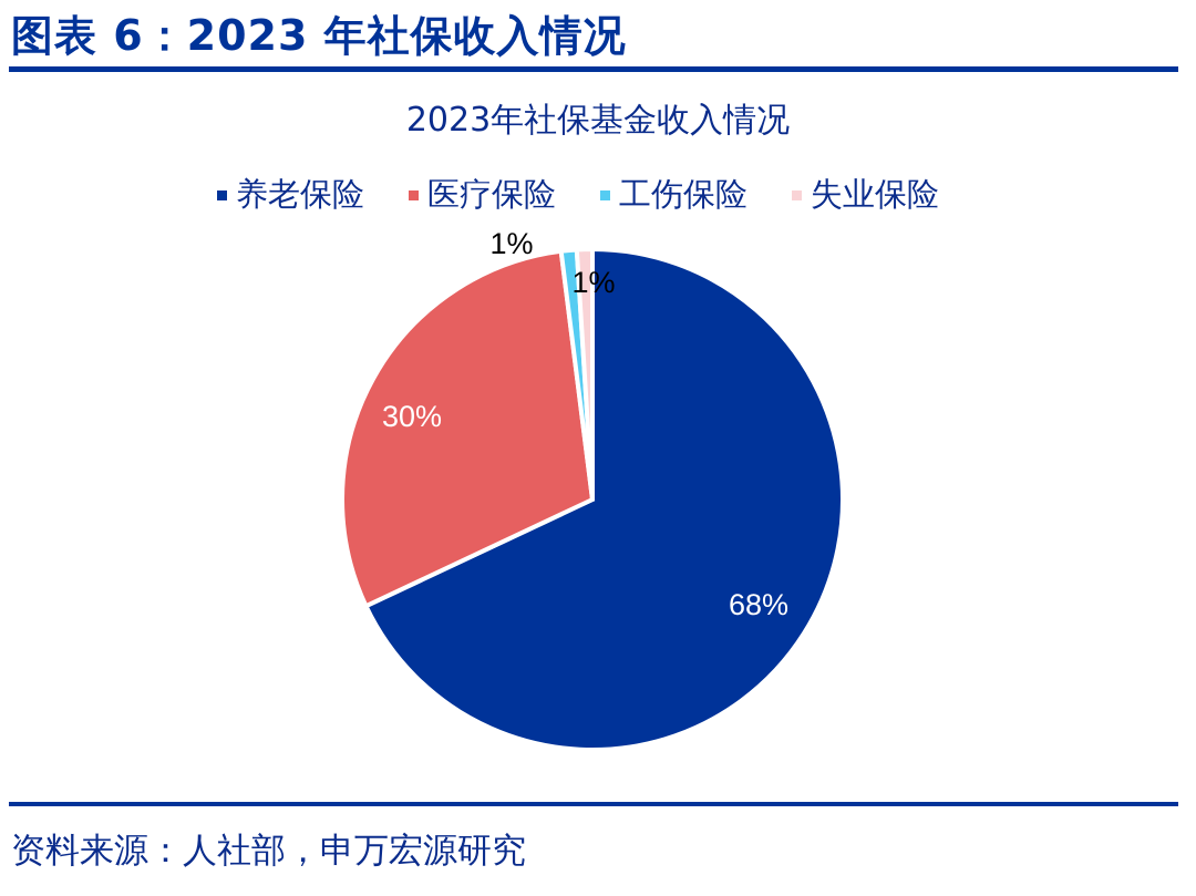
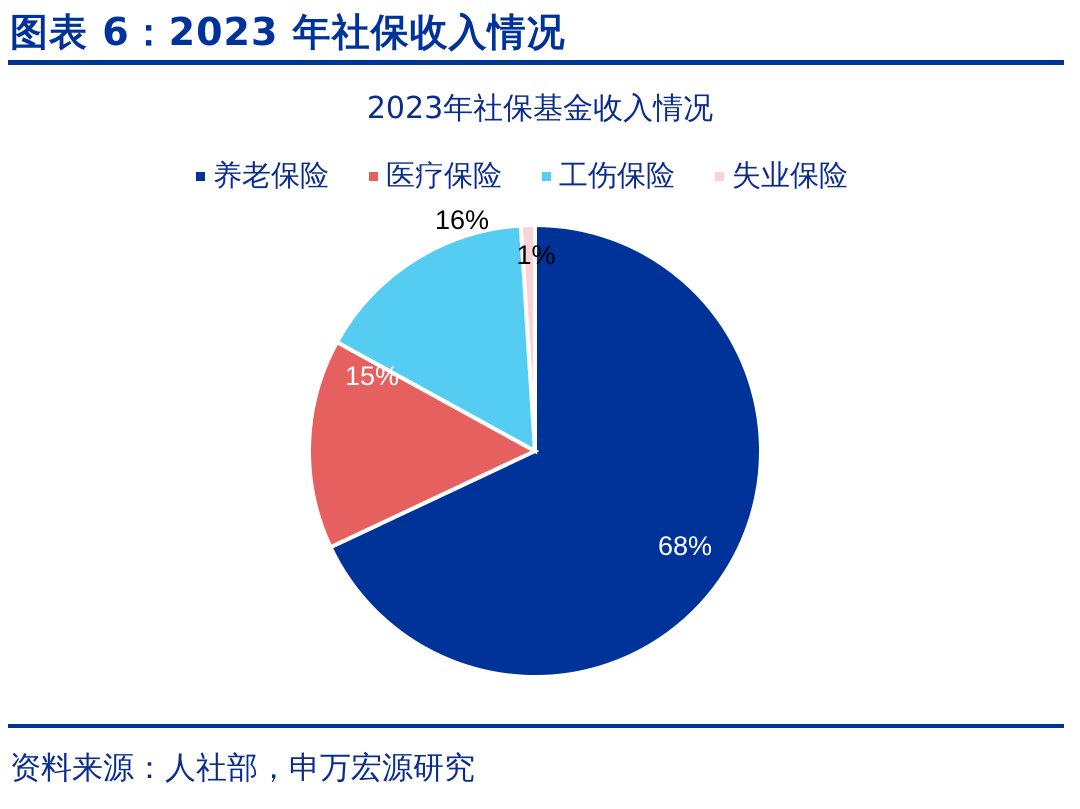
医疗保险: 30% -> 15%
工伤保险: 1% -> 16%
